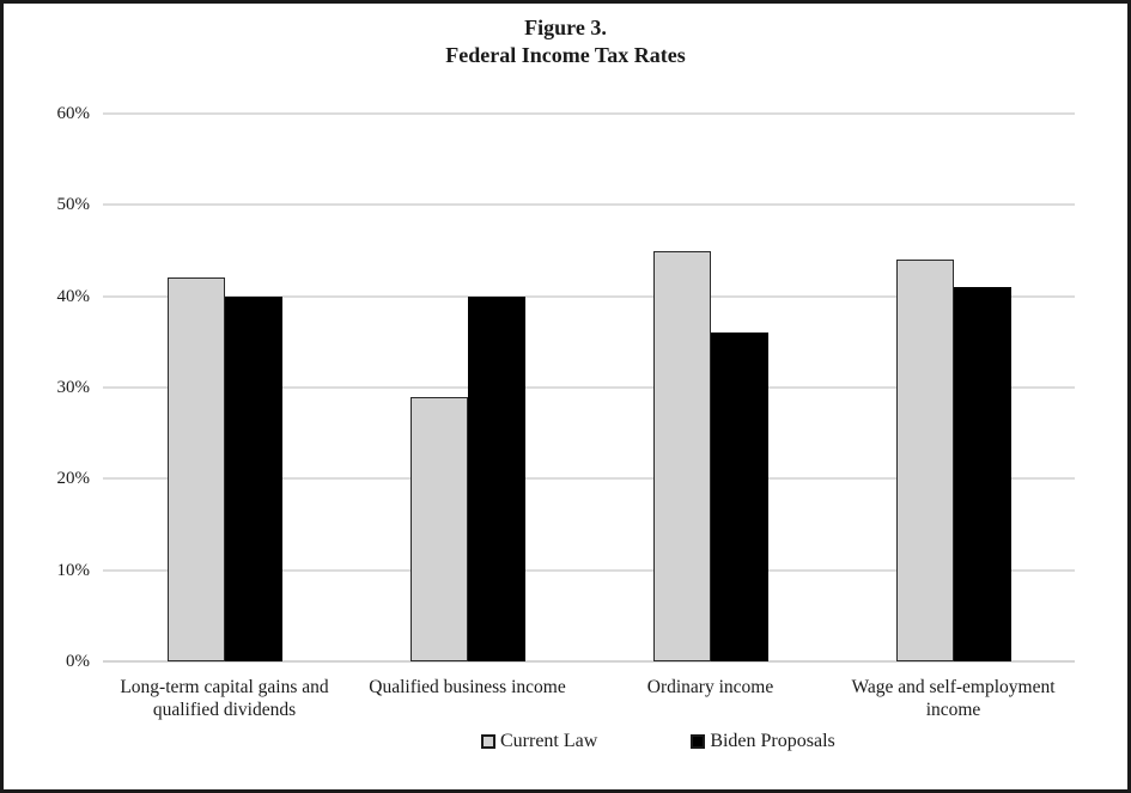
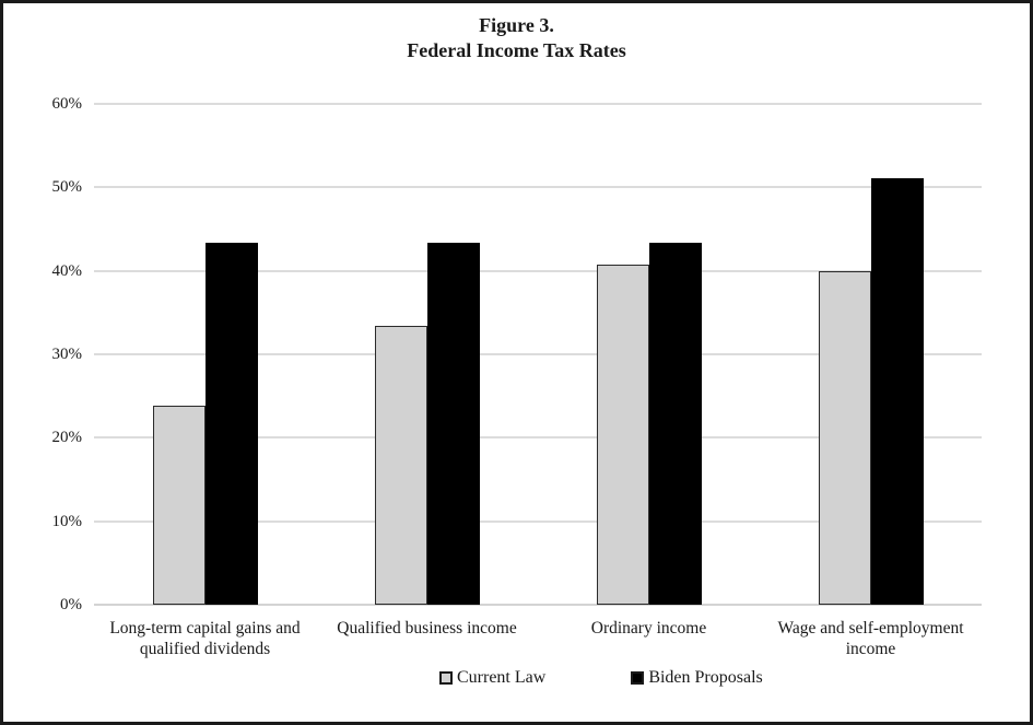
Current Law/Long-term capital gains and qualified dividends: 42% -> 24%
Biden Proposals/Long-term capital gains and qualified dividends: 40% -> 43%
Current Law/Qualified business income: 29% -> 33%
Biden Proposals/Qualified business income: 40% -> 43%
Current Law/Ordinary income: 45% -> 41%
Biden Proposals/Ordinary income: 36% -> 43%
Current Law/Wage and self-employment income: 44% -> 40%
Biden Proposals/Wage and self-employment income: 41% -> 51%
